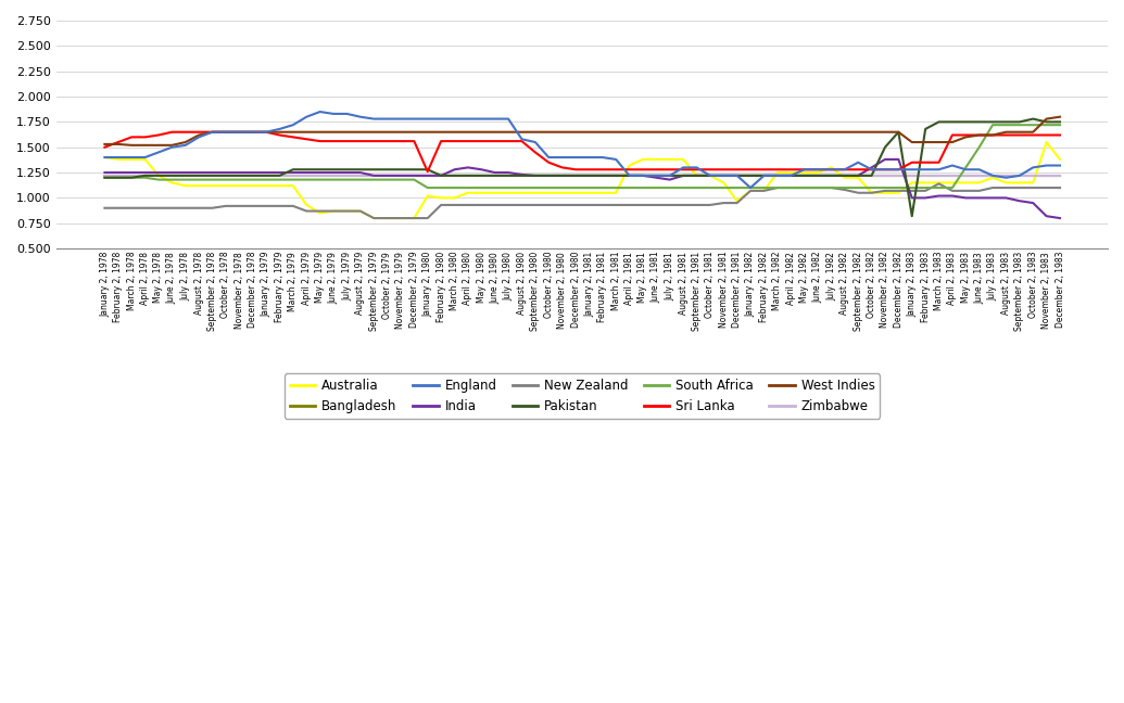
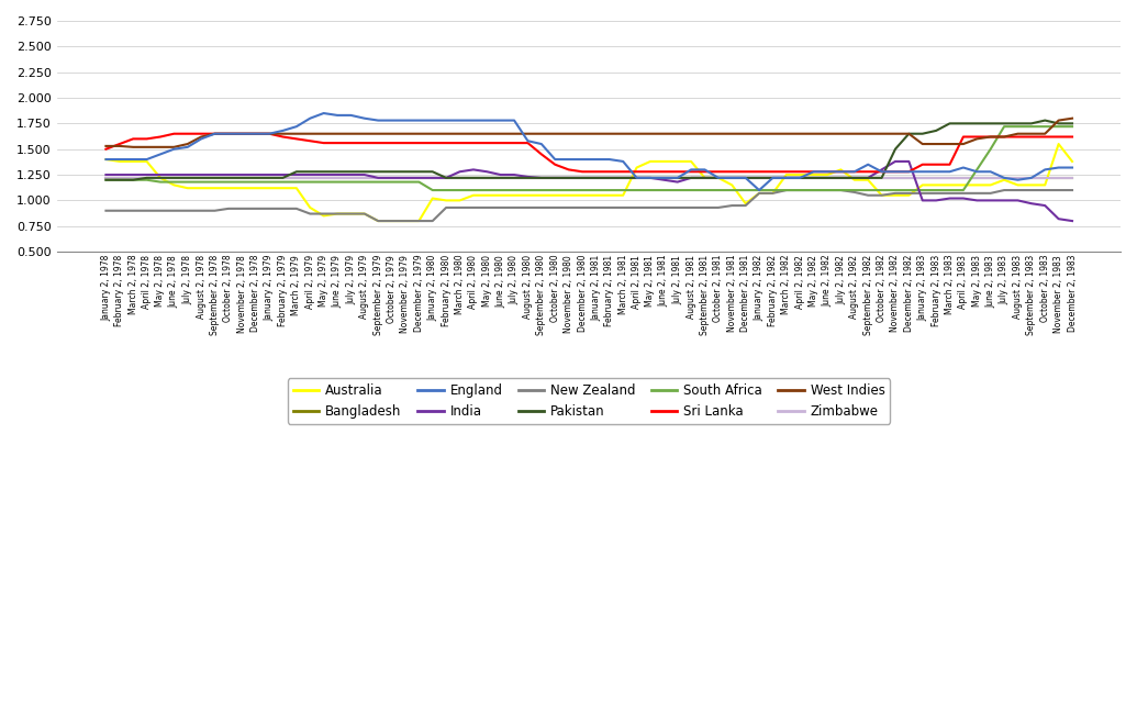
Sri Lanka/January 2, 1980: 1.26 -> 1.56
Pakistan/January 2, 1983: 0.82 -> 1.65
New Zealand/March 2, 1983: 1.14 -> 1.07
